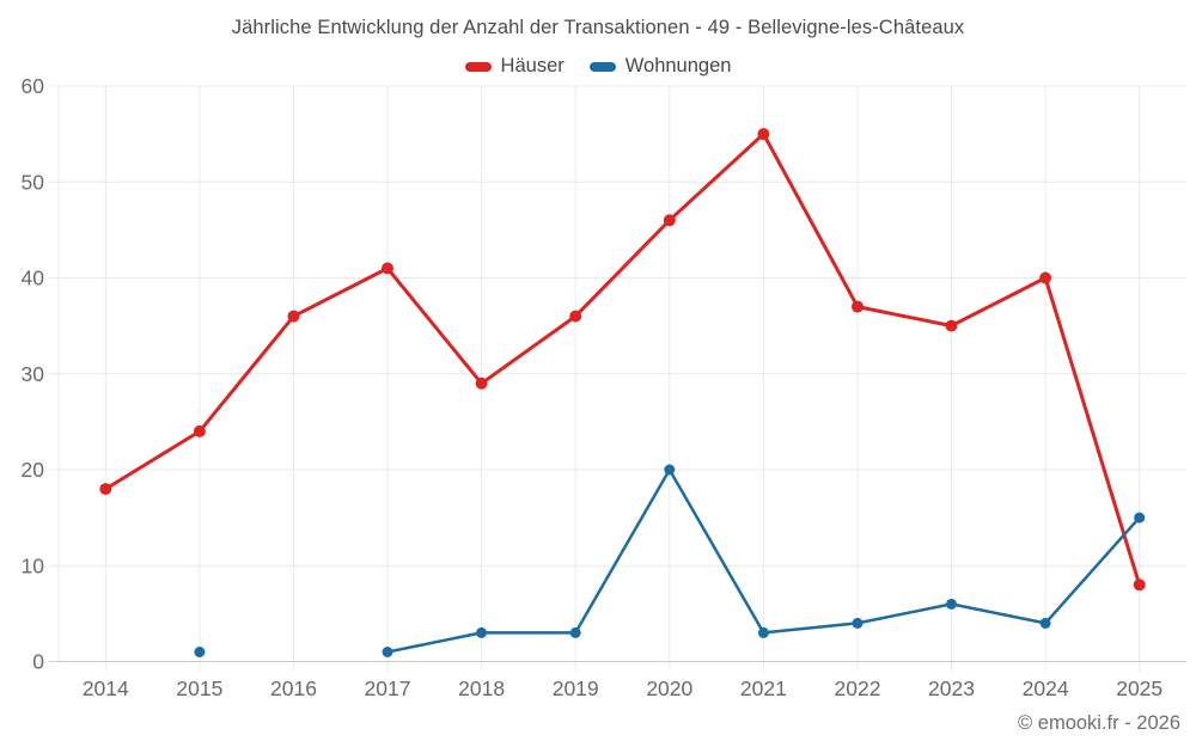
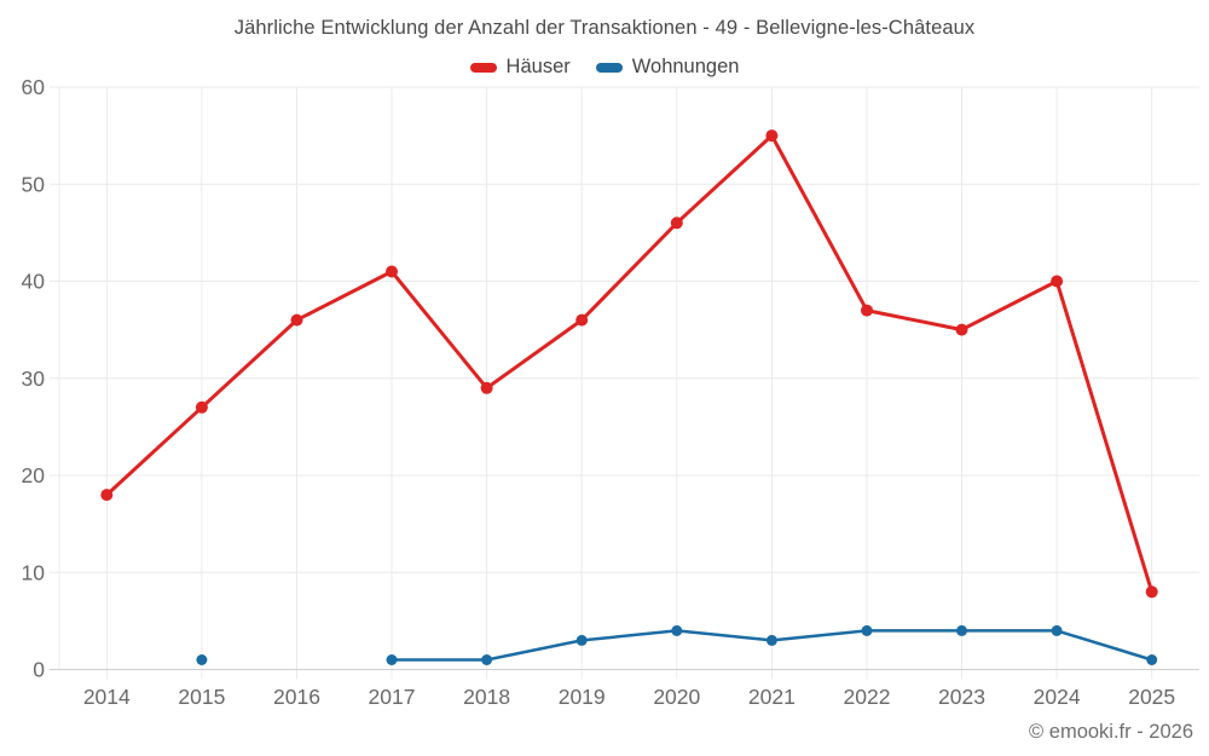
Häuser/2015: 24 -> 27
Wohnungen/2018: 3 -> 1
Wohnungen/2020: 20 -> 4
Wohnungen/2023: 6 -> 4
Wohnungen/2025: 15 -> 1
